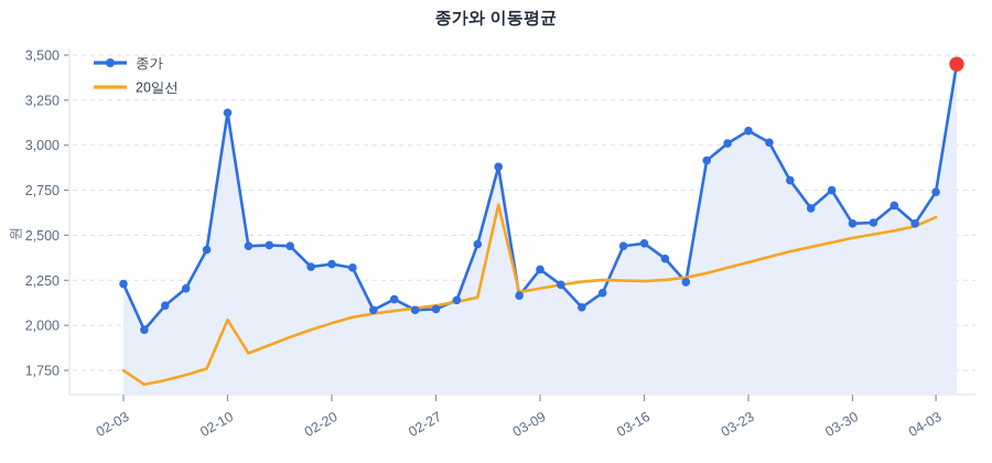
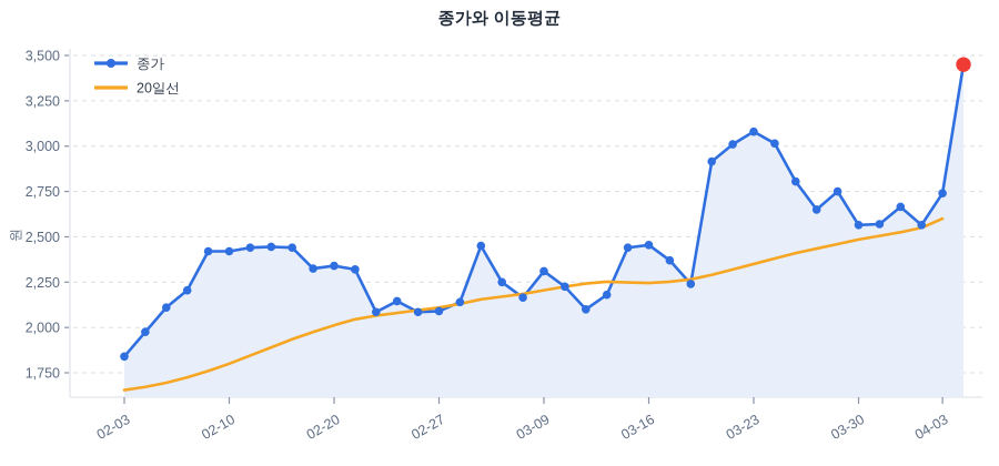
종가/02-03: 2230 -> 1840
20일선/02-03: 1750 -> 1660
종가/02-10: 3180 -> 2420
20일선/02-10: 2030 -> 1800
종가/02-27: 2880 -> 2250
20일선/02-27: 2670 -> 2170
